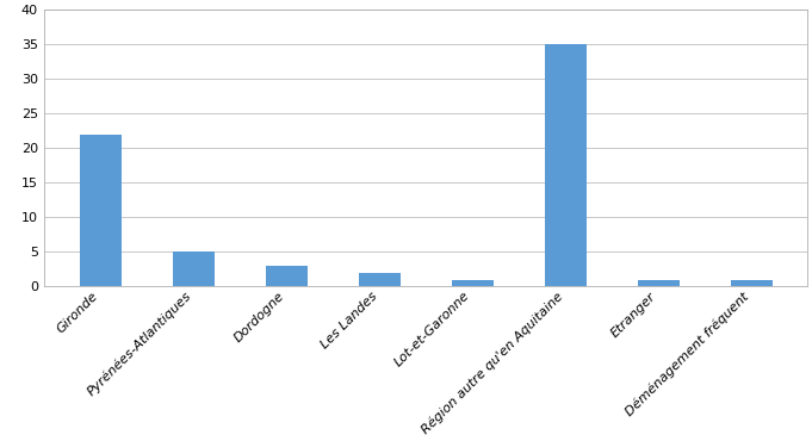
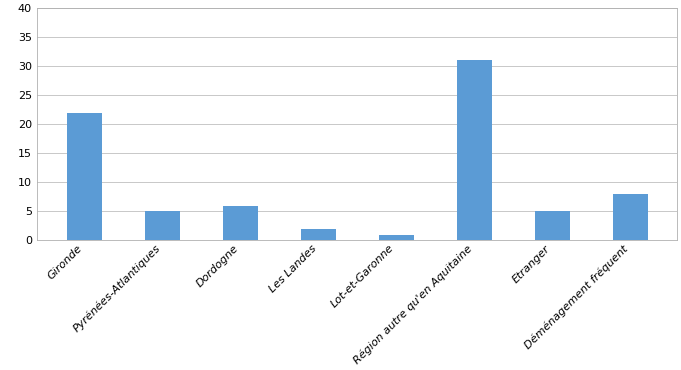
Dordogne: 3 -> 6
Région autre qu'en Aquitaine: 35 -> 31
Etranger: 1 -> 5
Déménagement fréquent: 1 -> 8
